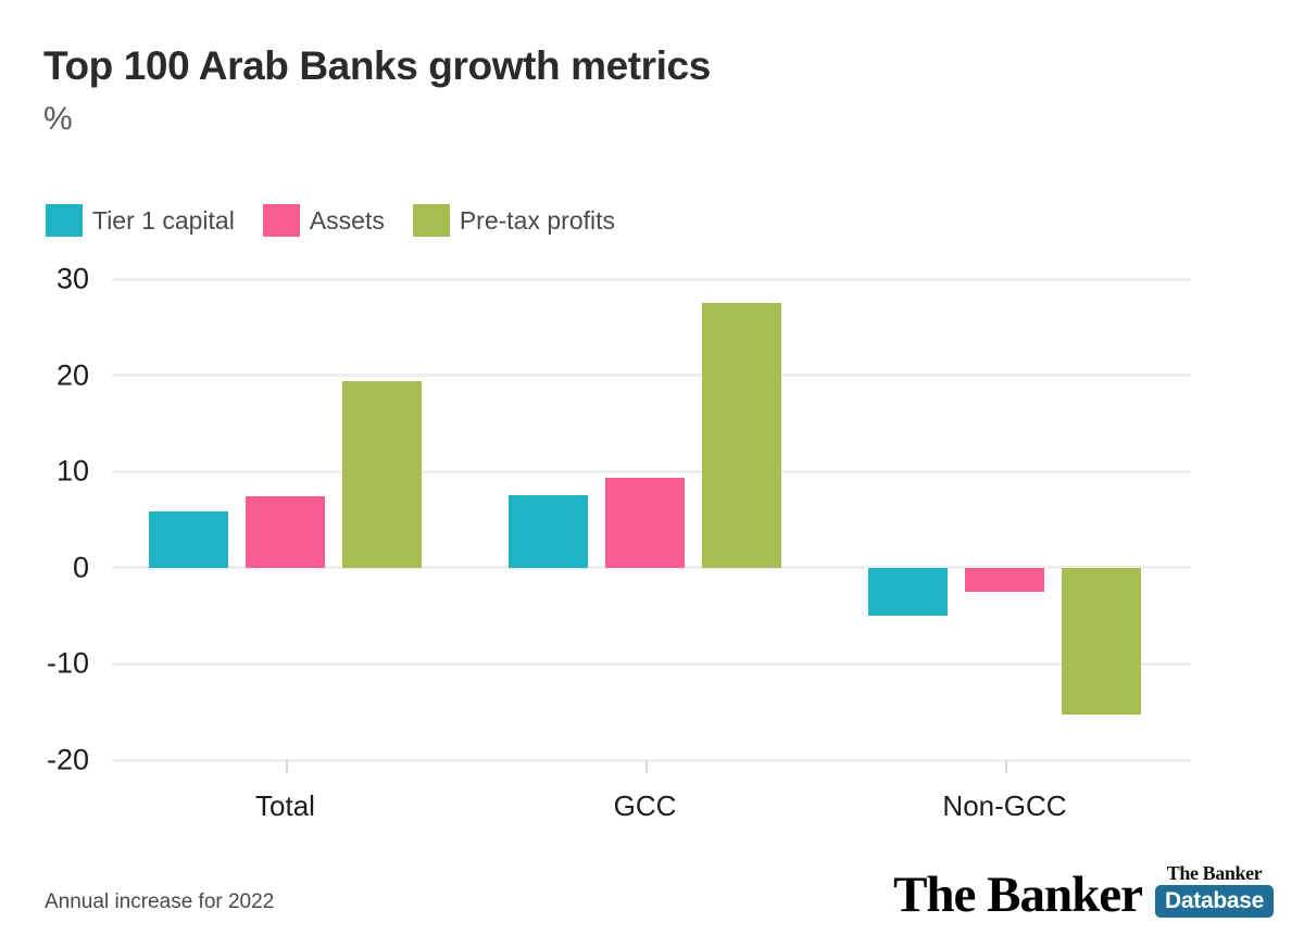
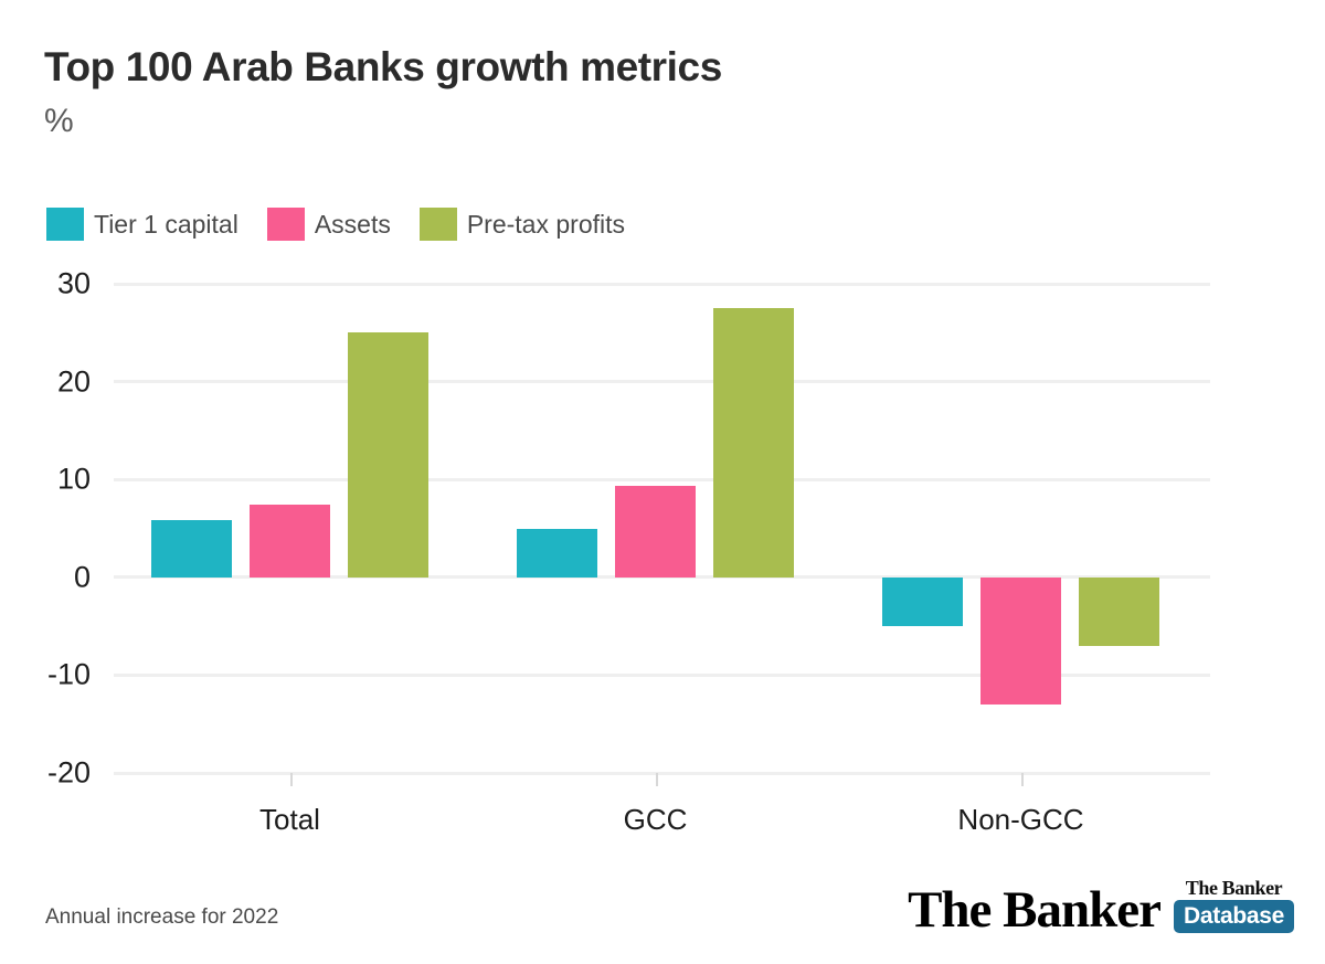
Pre-tax profits/Total: 19 -> 25
Tier 1 capital/GCC: 8 -> 5
Assets/Non-GCC: -2 -> -13
Pre-tax profits/Non-GCC: -15 -> -7
